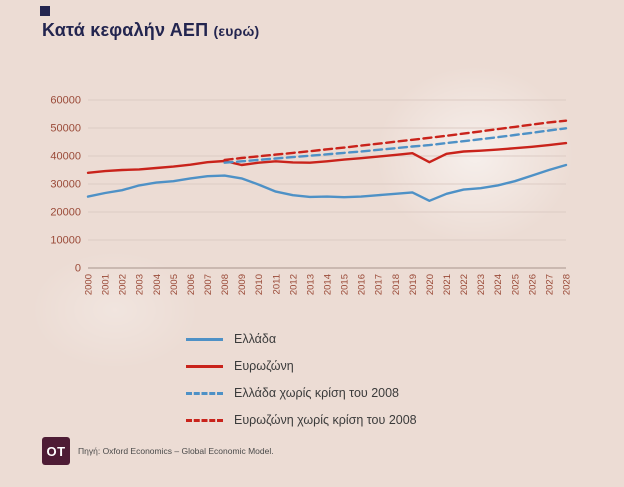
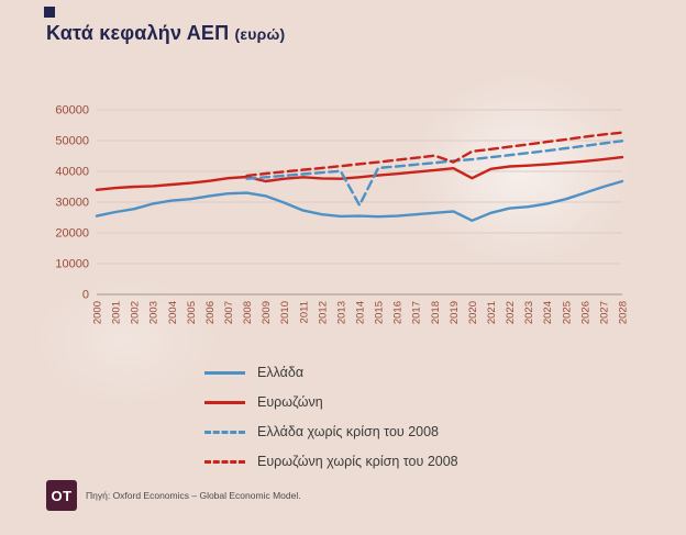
Ελλάδα χωρίς κρίση του 2008/2014: 41000 -> 29000
Ευρωζώνη χωρίς κρίση του 2008/2019: 46000 -> 43000
